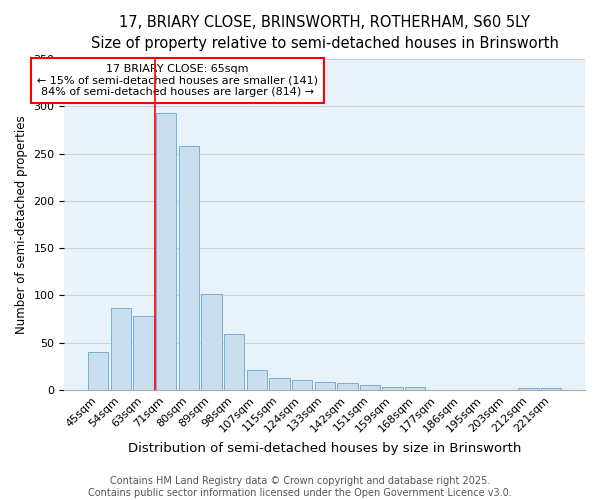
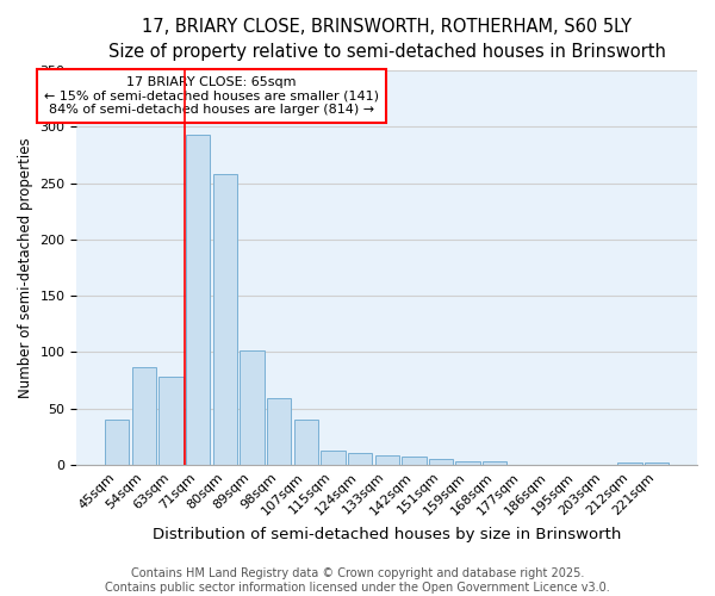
107sqm: 21 -> 40
